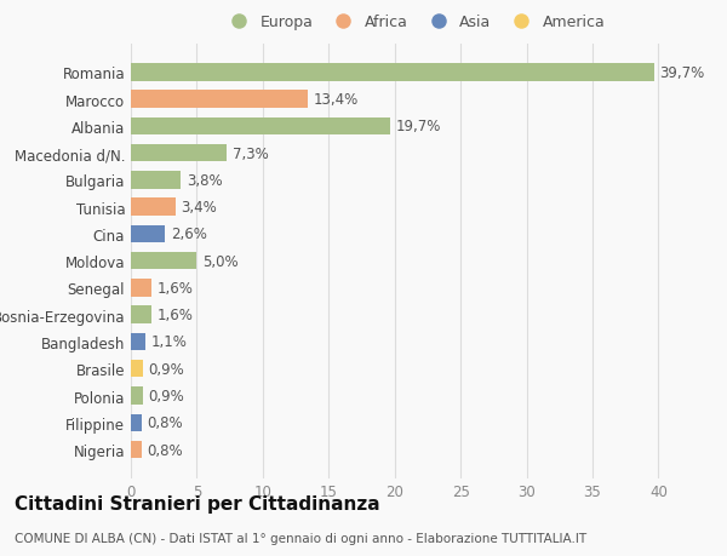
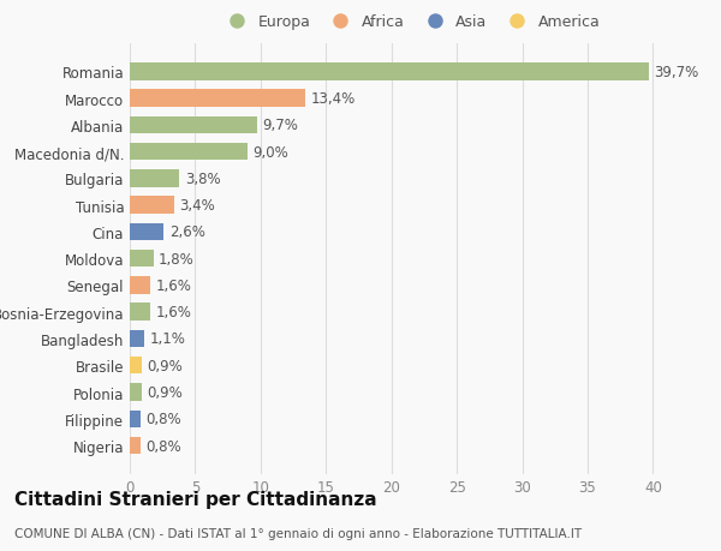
Albania: 19,7% -> 9,7%
Macedonia d/N.: 7,3% -> 9,0%
Moldova: 5,0% -> 1,8%
